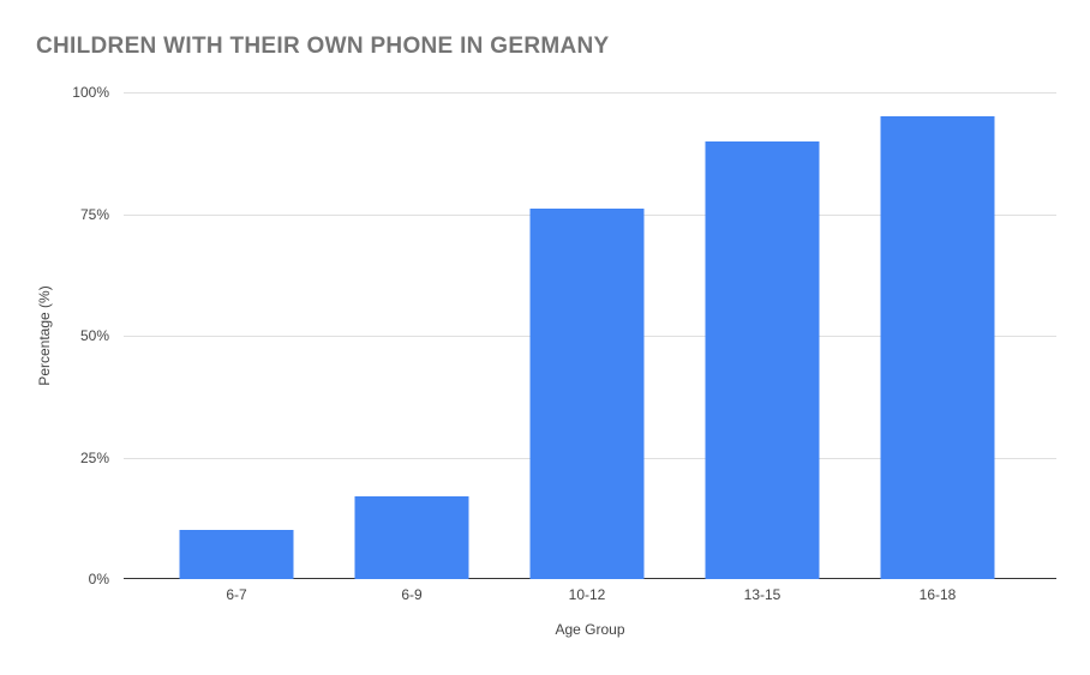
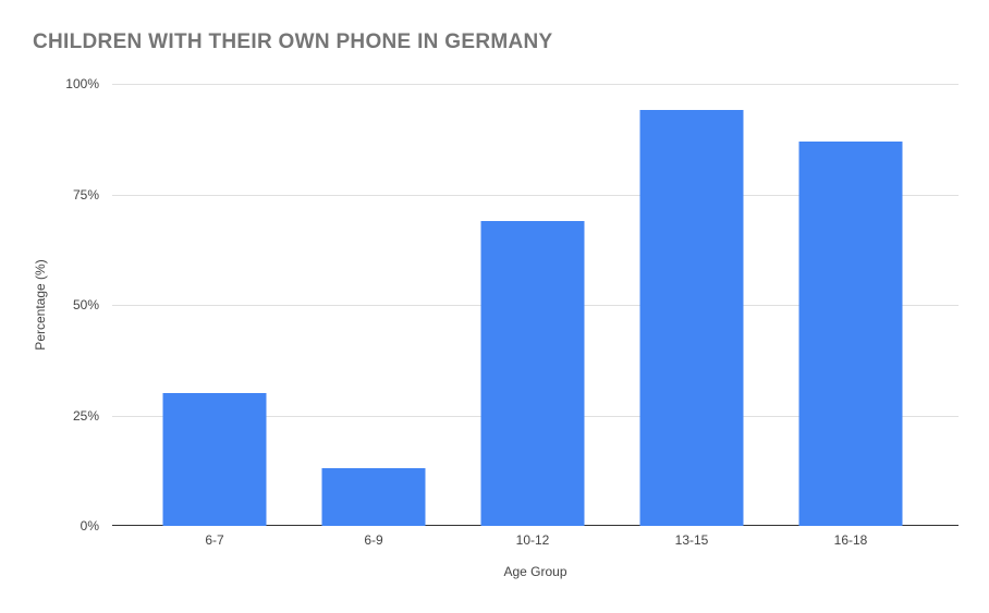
6-7: 10% -> 30%
6-9: 17% -> 13%
10-12: 76% -> 69%
13-15: 90% -> 94%
16-18: 95% -> 87%
